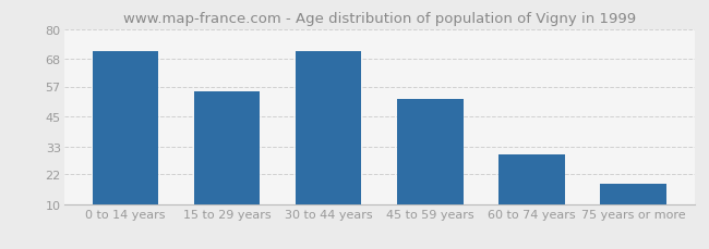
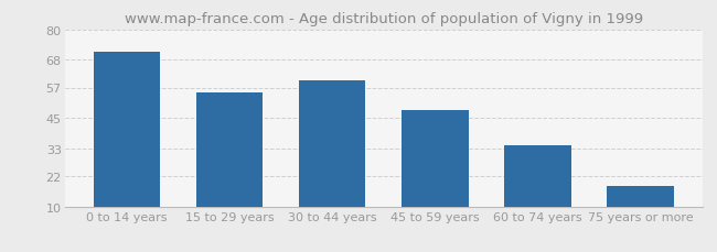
30 to 44 years: 71 -> 60
45 to 59 years: 52 -> 48
60 to 74 years: 30 -> 34
